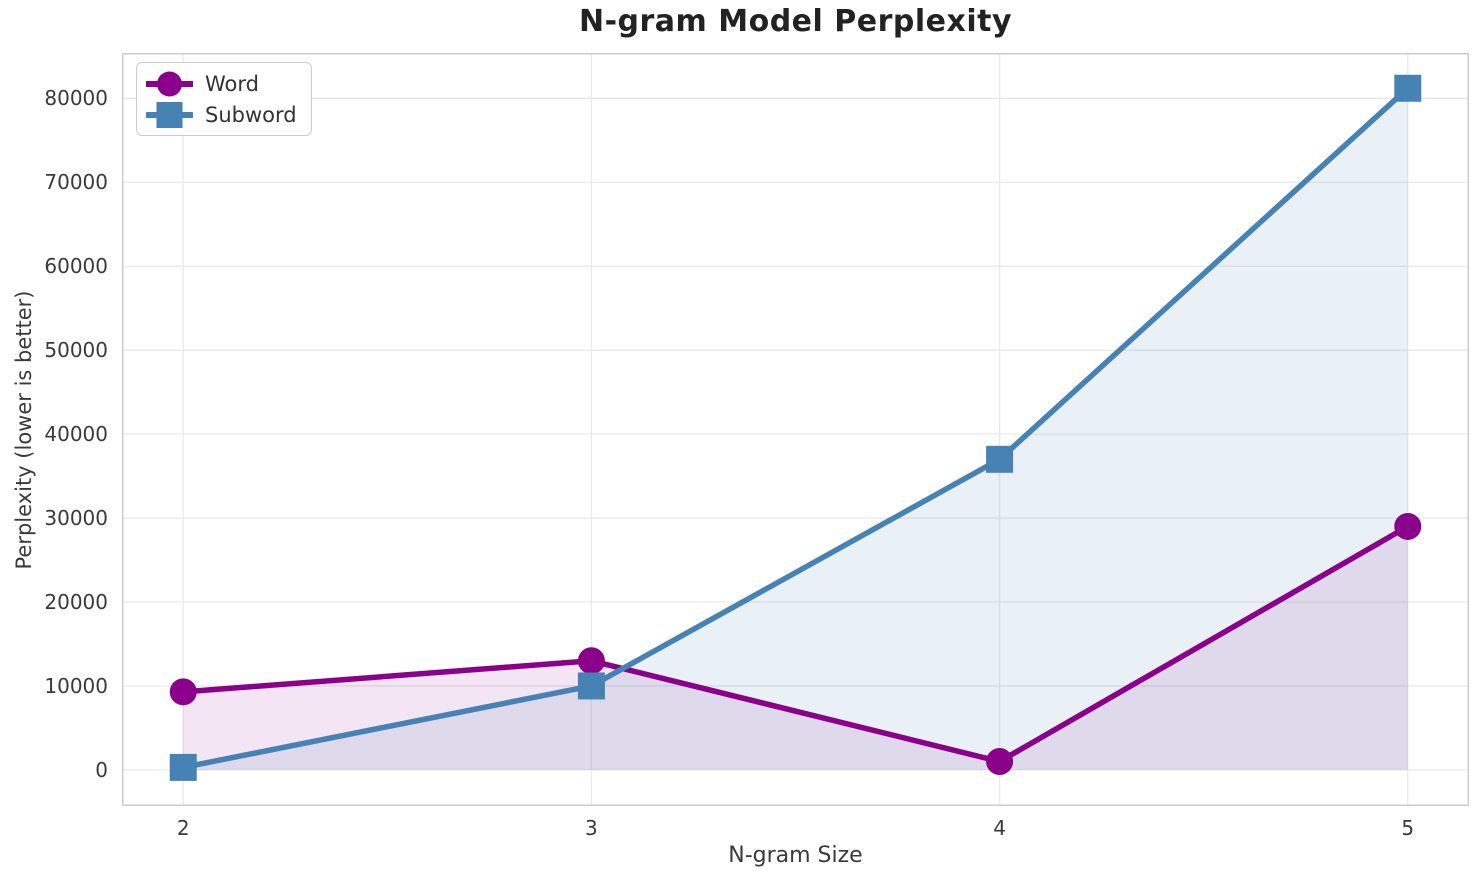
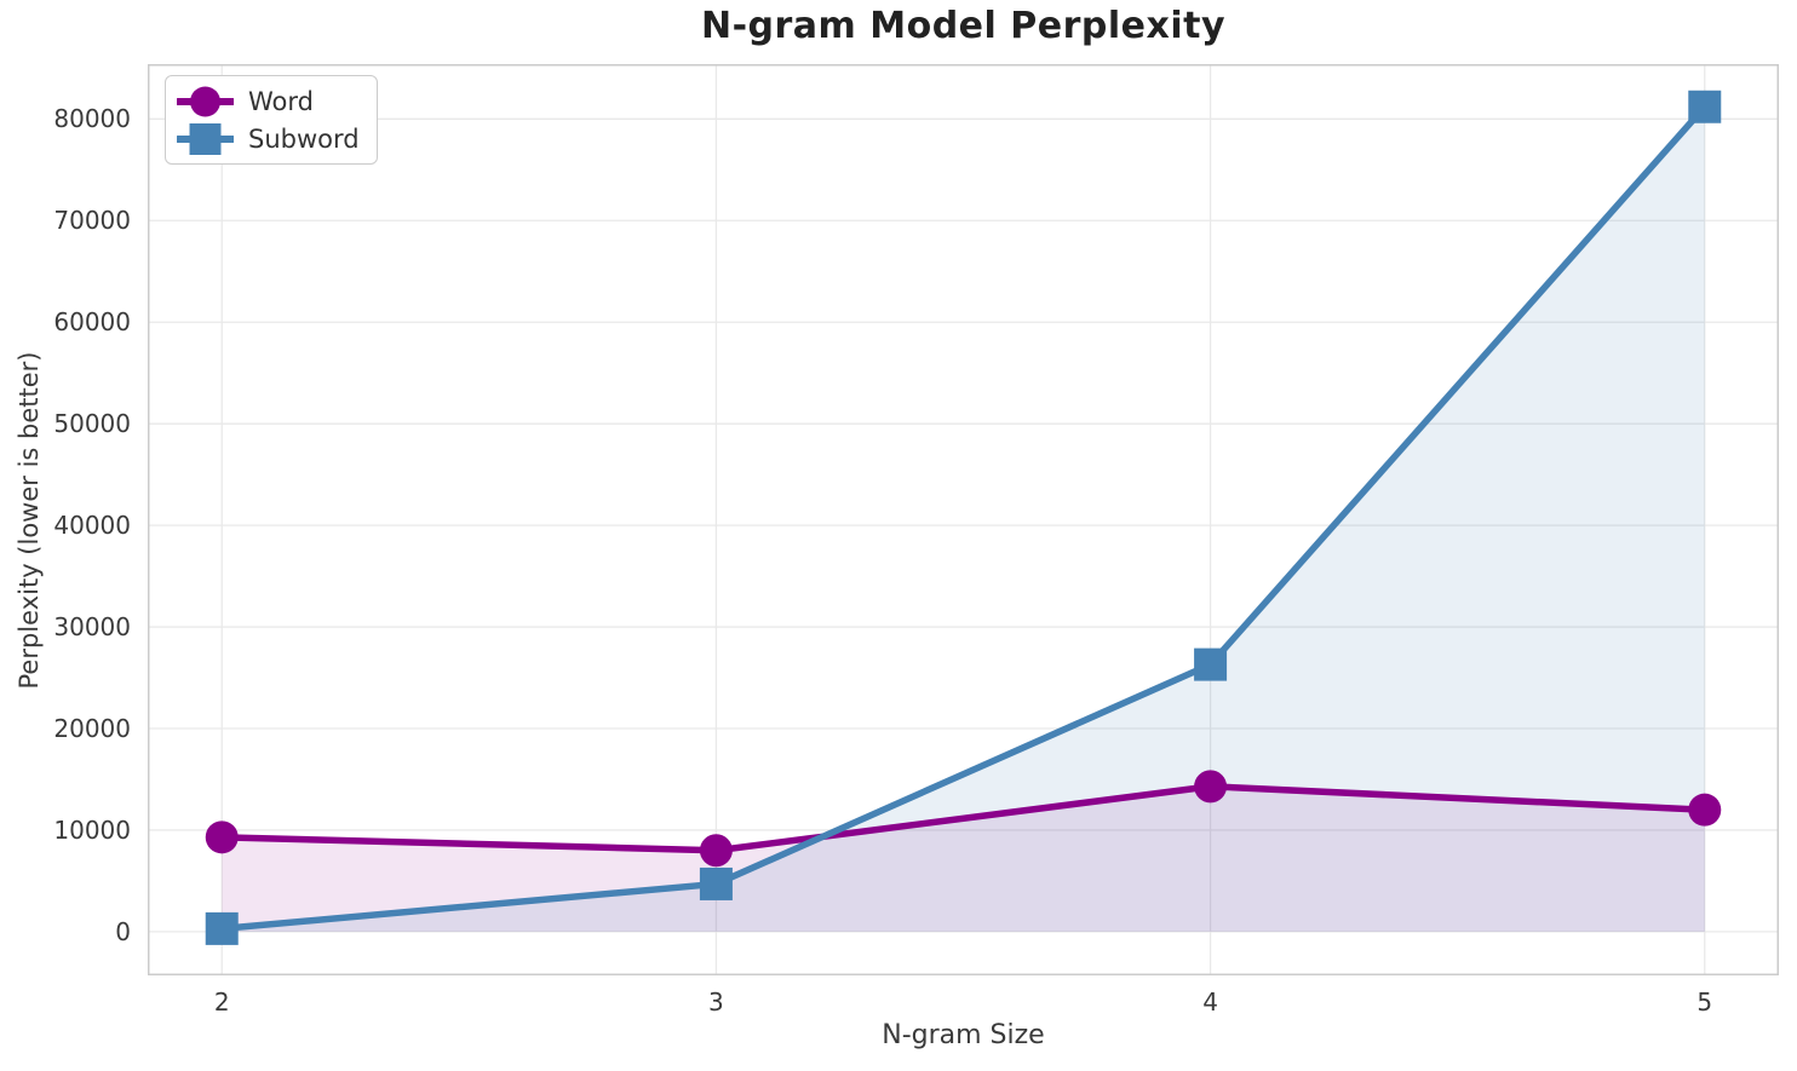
Word/3: 13000 -> 8000
Subword/3: 10000 -> 5000
Word/4: 1000 -> 14000
Subword/4: 37000 -> 26000
Word/5: 29000 -> 12000
